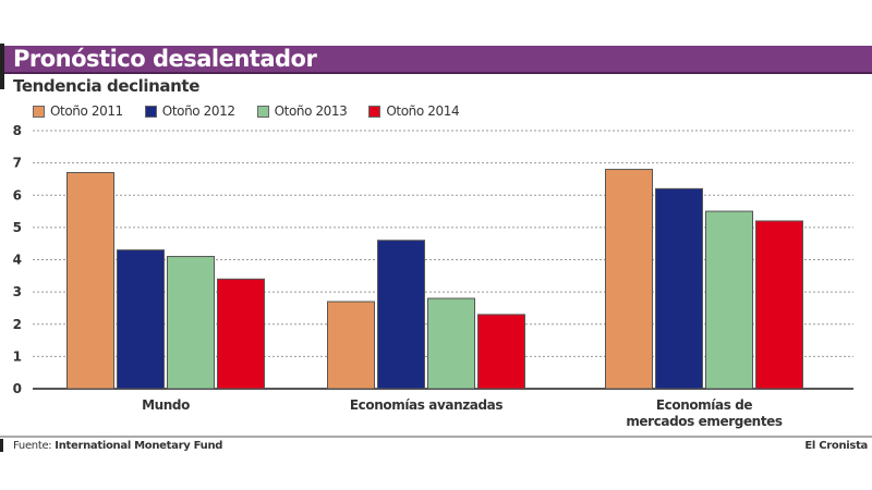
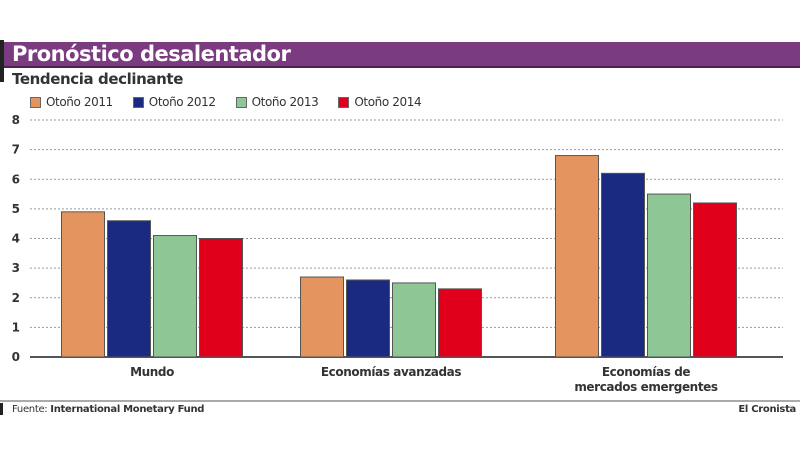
Otoño 2011/Mundo: 6.7 -> 4.9
Otoño 2012/Mundo: 4.3 -> 4.6
Otoño 2014/Mundo: 3.4 -> 4.0
Otoño 2012/Economías avanzadas: 4.6 -> 2.6
Otoño 2013/Economías avanzadas: 2.8 -> 2.5
